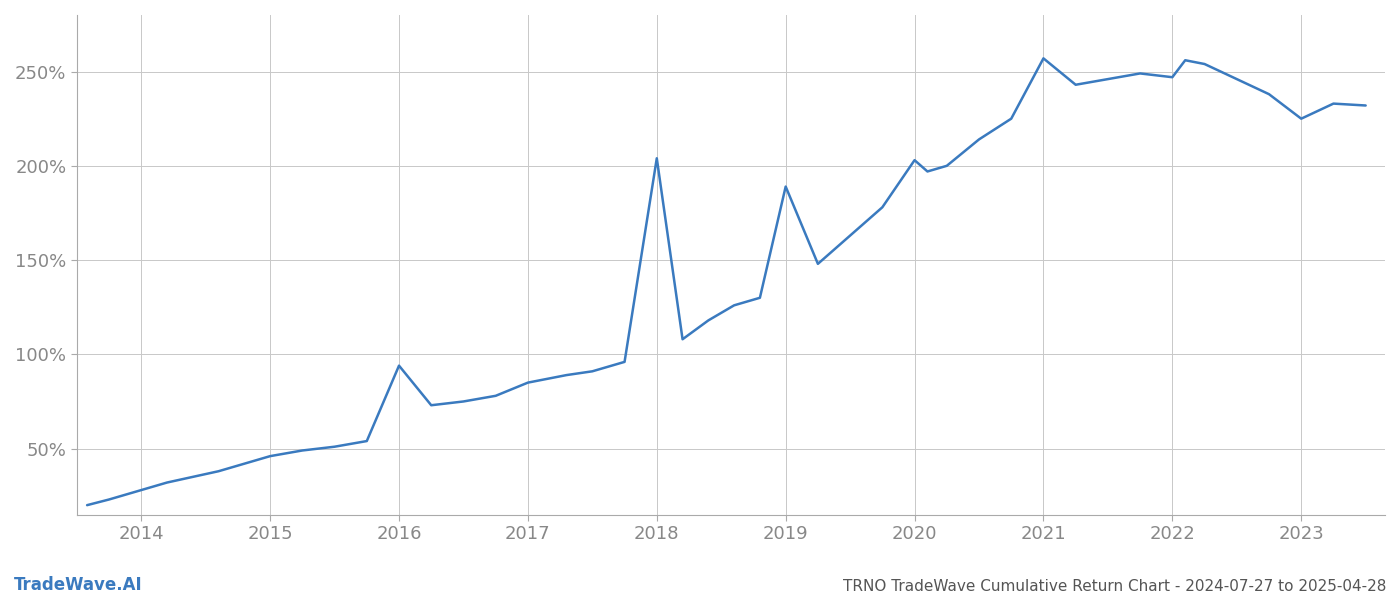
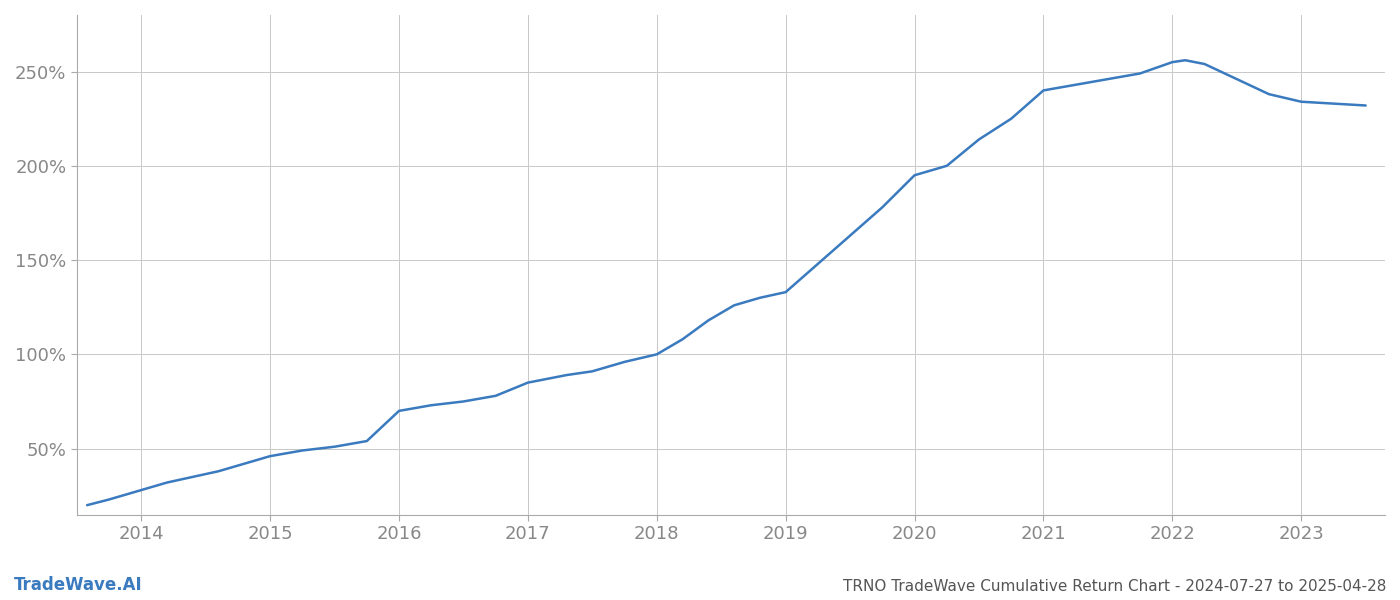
2016: 94% -> 70%
2018: 204% -> 100%
2019: 189% -> 133%
2020: 203% -> 195%
2021: 257% -> 240%
2022: 247% -> 255%
2023: 225% -> 234%
